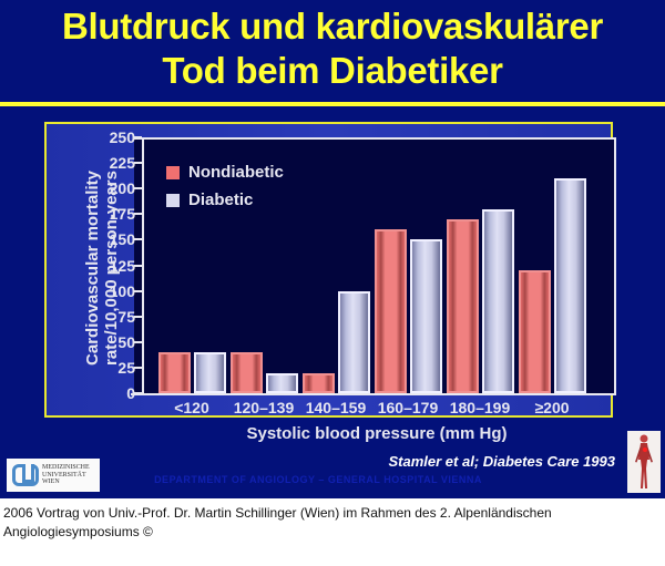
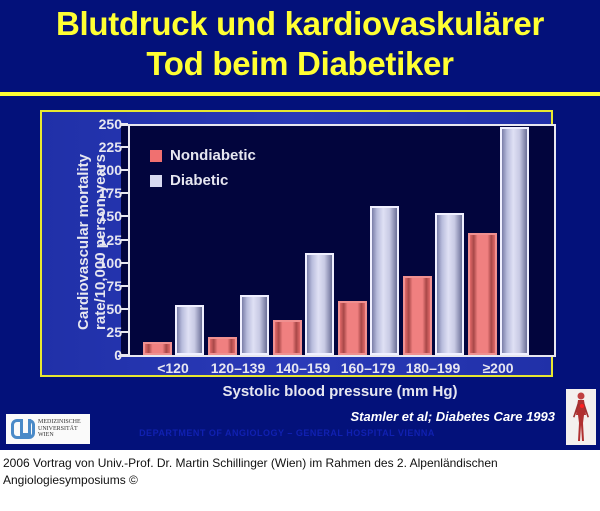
Nondiabetic/<120: 40 -> 10
Diabetic/<120: 40 -> 50
Nondiabetic/120–139: 40 -> 20
Diabetic/120–139: 20 -> 60
Nondiabetic/140–159: 20 -> 40
Diabetic/140–159: 100 -> 110
Nondiabetic/160–179: 160 -> 60
Diabetic/160–179: 150 -> 160
Nondiabetic/180–199: 170 -> 80
Diabetic/180–199: 180 -> 150
Nondiabetic/≥200: 120 -> 130
Diabetic/≥200: 210 -> 250
